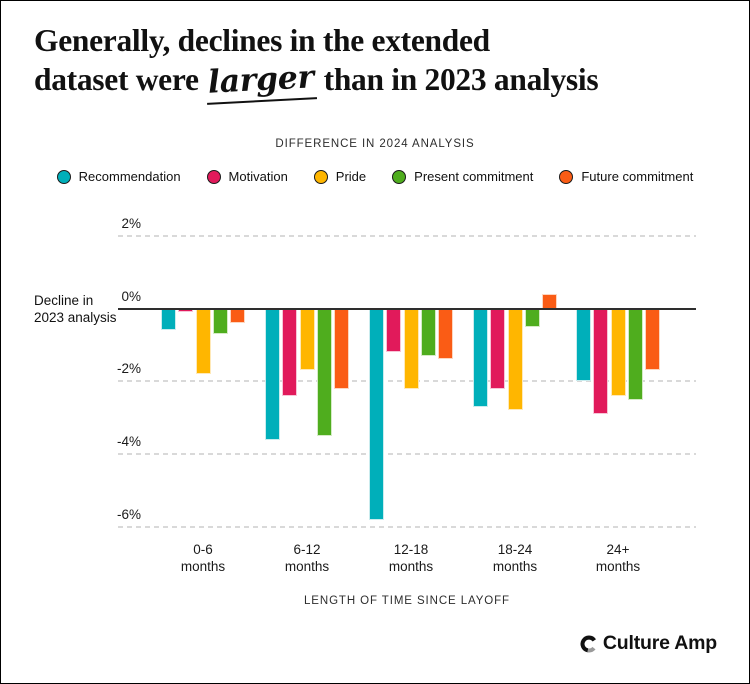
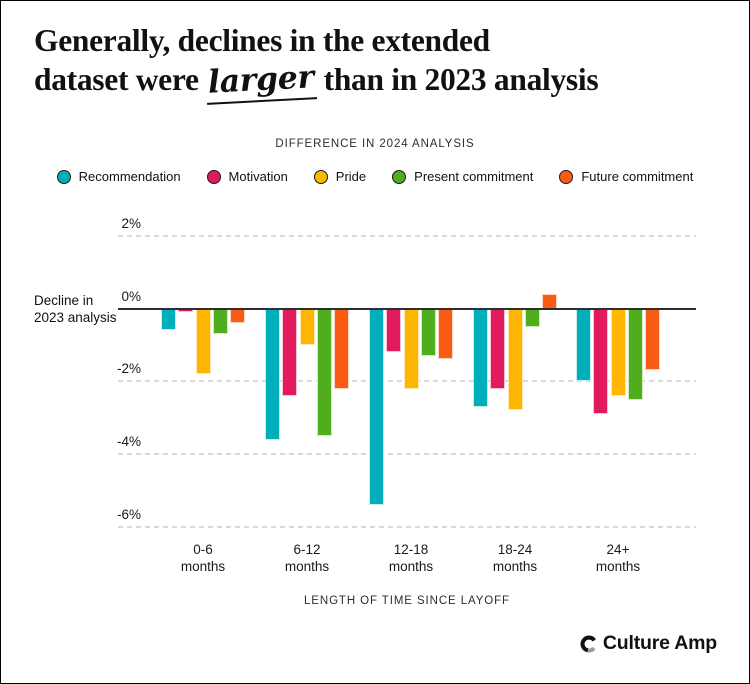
Pride/6-12: -1.7% -> -1.0%
Recommendation/12-18: -5.8% -> -5.4%
